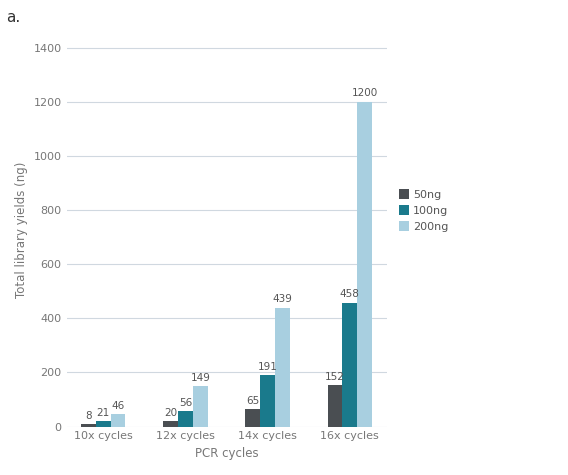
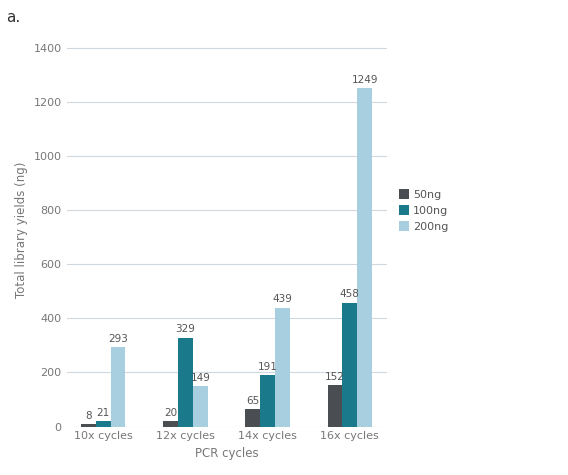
200ng/10x cycles: 46 -> 293
100ng/12x cycles: 56 -> 329
200ng/16x cycles: 1200 -> 1249
